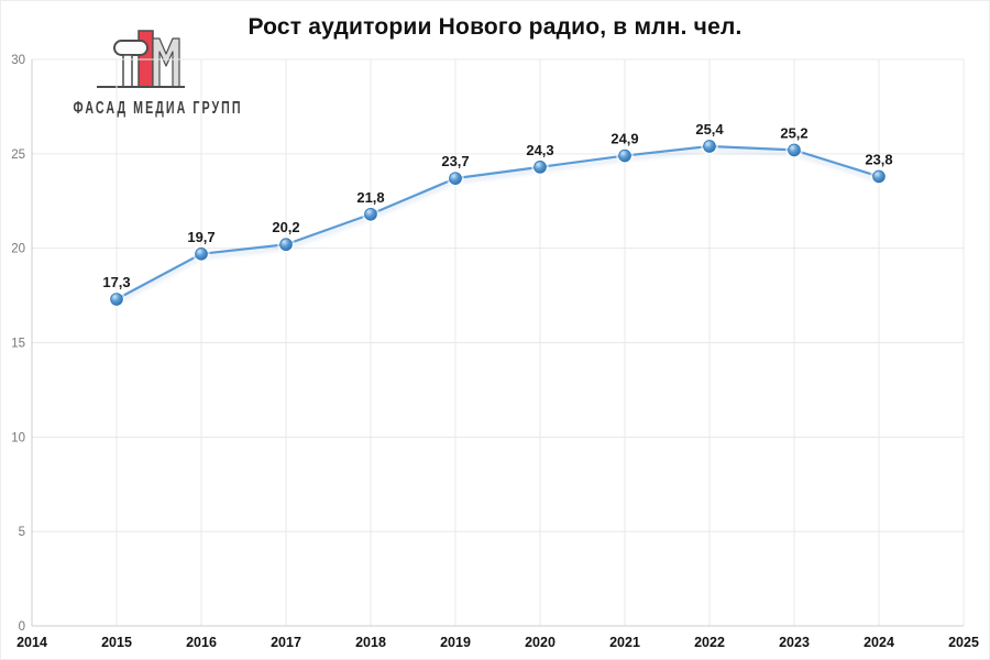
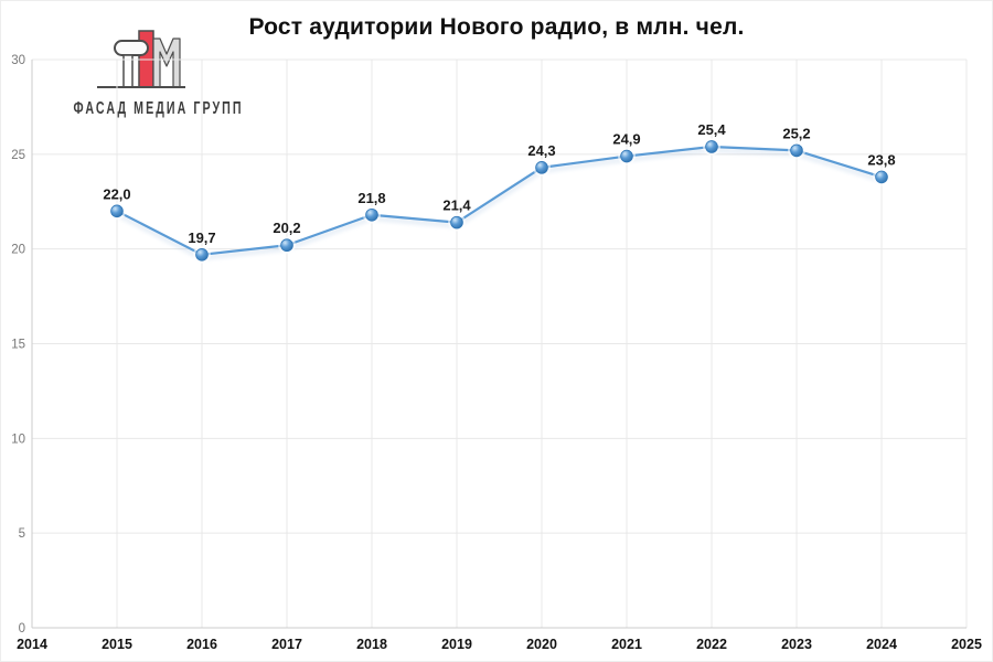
2015: 17,3 -> 22,0
2019: 23,7 -> 21,4
